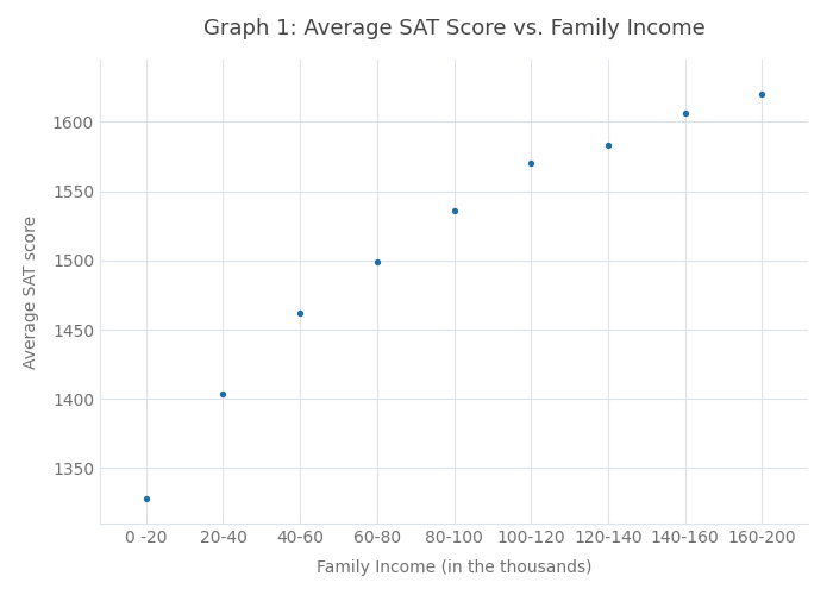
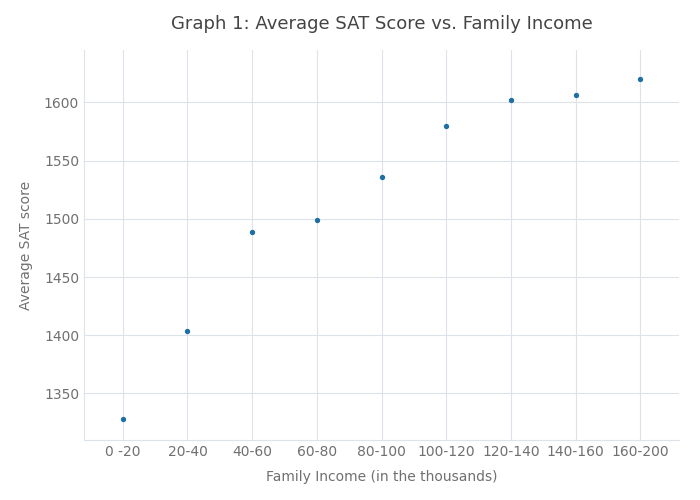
40-60: 1462 -> 1489
100-120: 1570 -> 1580
120-140: 1583 -> 1602
